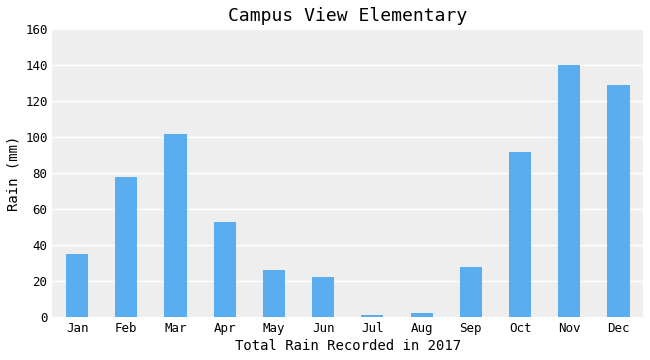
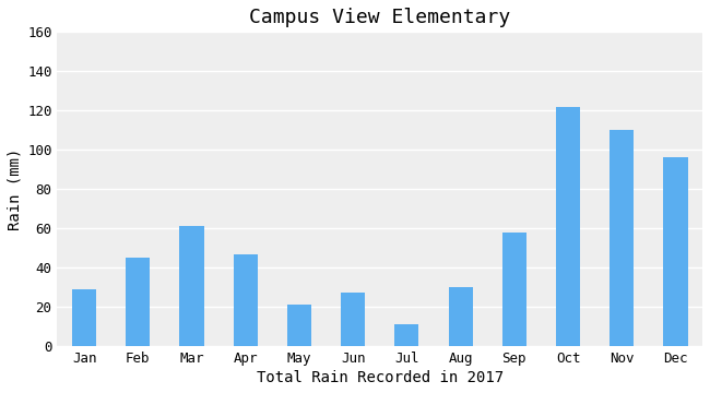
Jan: 35 -> 29
Feb: 78 -> 45
Mar: 102 -> 61
Apr: 53 -> 47
May: 26 -> 21
Jun: 22 -> 27
Jul: 1 -> 11
Aug: 2 -> 30
Sep: 28 -> 58
Oct: 92 -> 122
Nov: 140 -> 110
Dec: 129 -> 96
